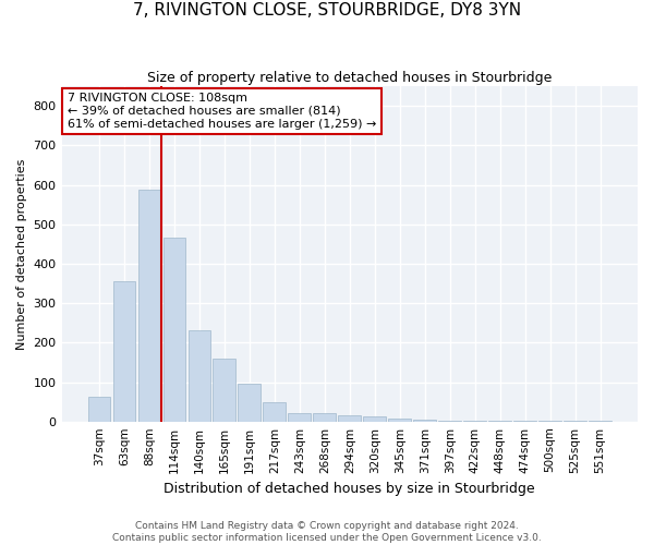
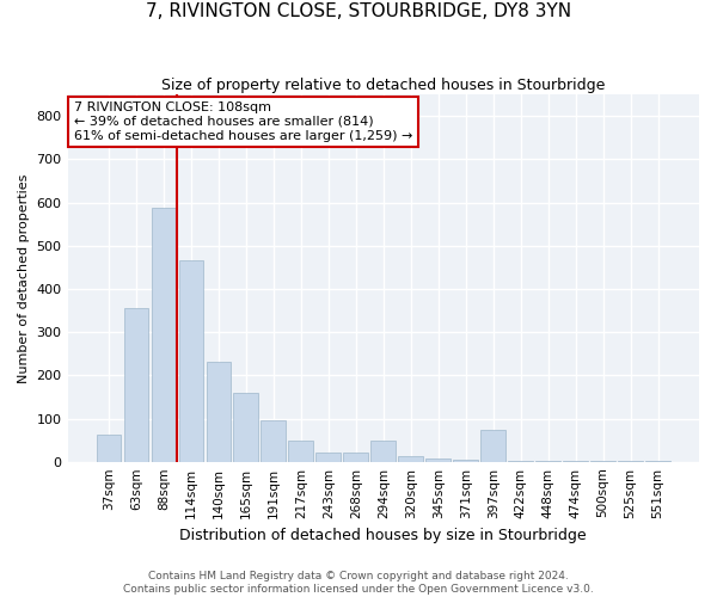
294sqm: 17 -> 50
397sqm: 3 -> 75
